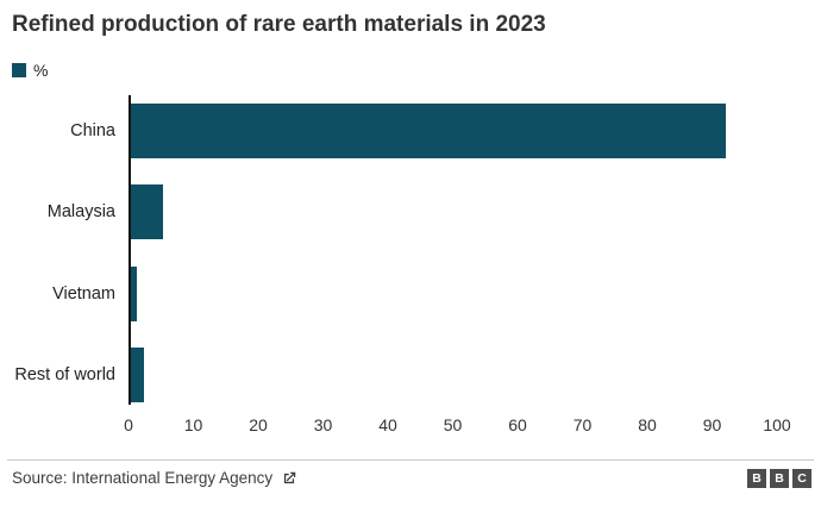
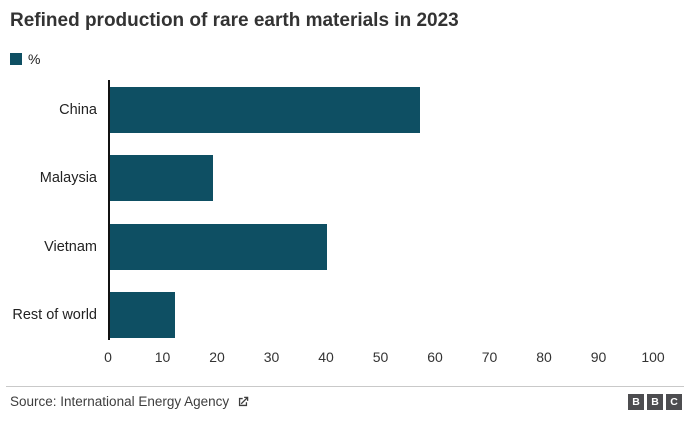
China: 92 -> 57
Malaysia: 5 -> 19
Vietnam: 1 -> 40
Rest of world: 2 -> 12
